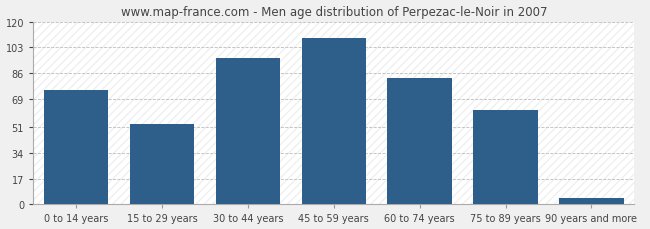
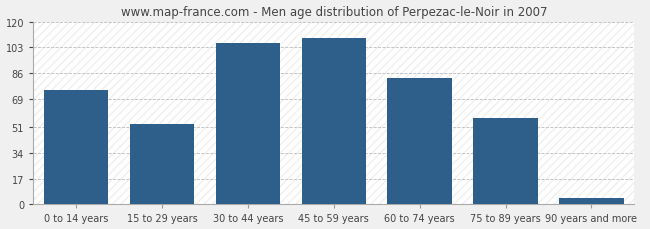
30 to 44 years: 96 -> 106
75 to 89 years: 62 -> 57
